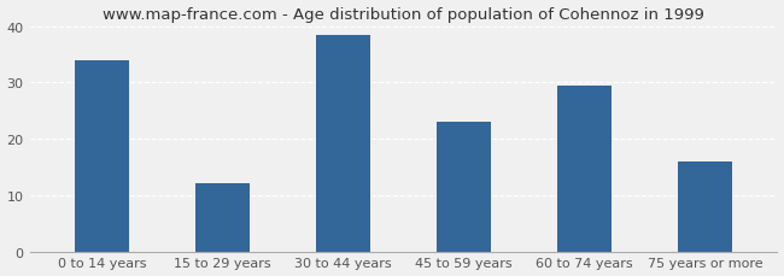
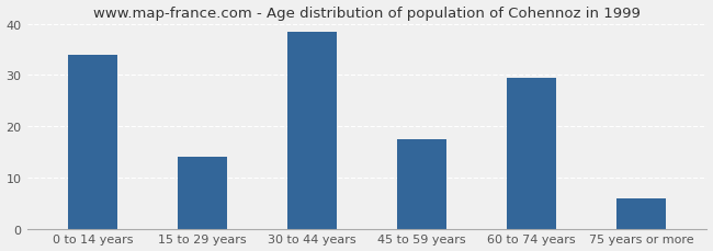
15 to 29 years: 12.0 -> 14.0
45 to 59 years: 23.0 -> 17.5
75 years or more: 16.0 -> 6.0
